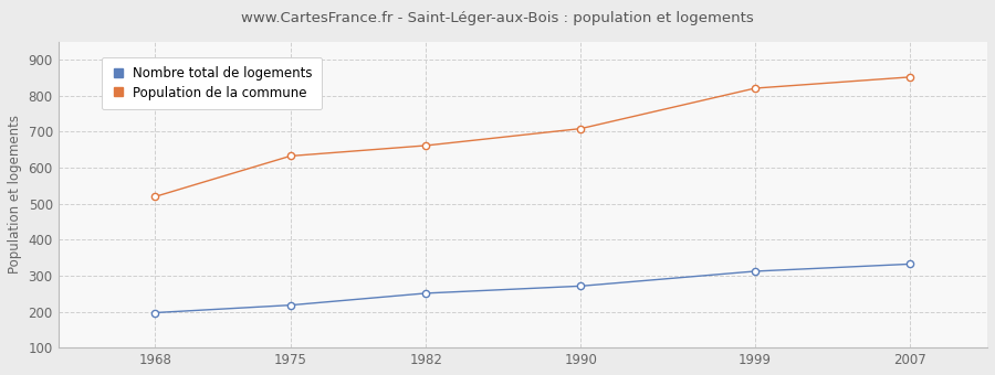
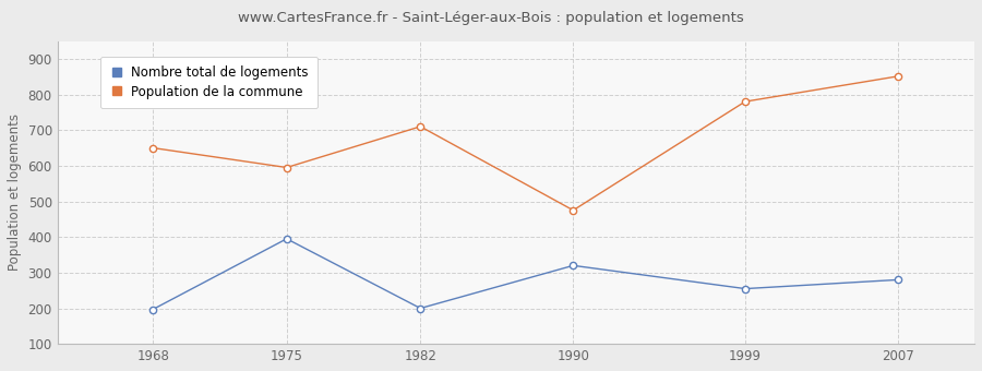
Population de la commune/1968: 519 -> 650
Nombre total de logements/1975: 218 -> 395
Population de la commune/1975: 632 -> 595
Nombre total de logements/1982: 251 -> 200
Population de la commune/1982: 661 -> 710
Nombre total de logements/1990: 271 -> 320
Population de la commune/1990: 708 -> 475
Nombre total de logements/1999: 312 -> 255
Population de la commune/1999: 820 -> 780
Nombre total de logements/2007: 332 -> 280
